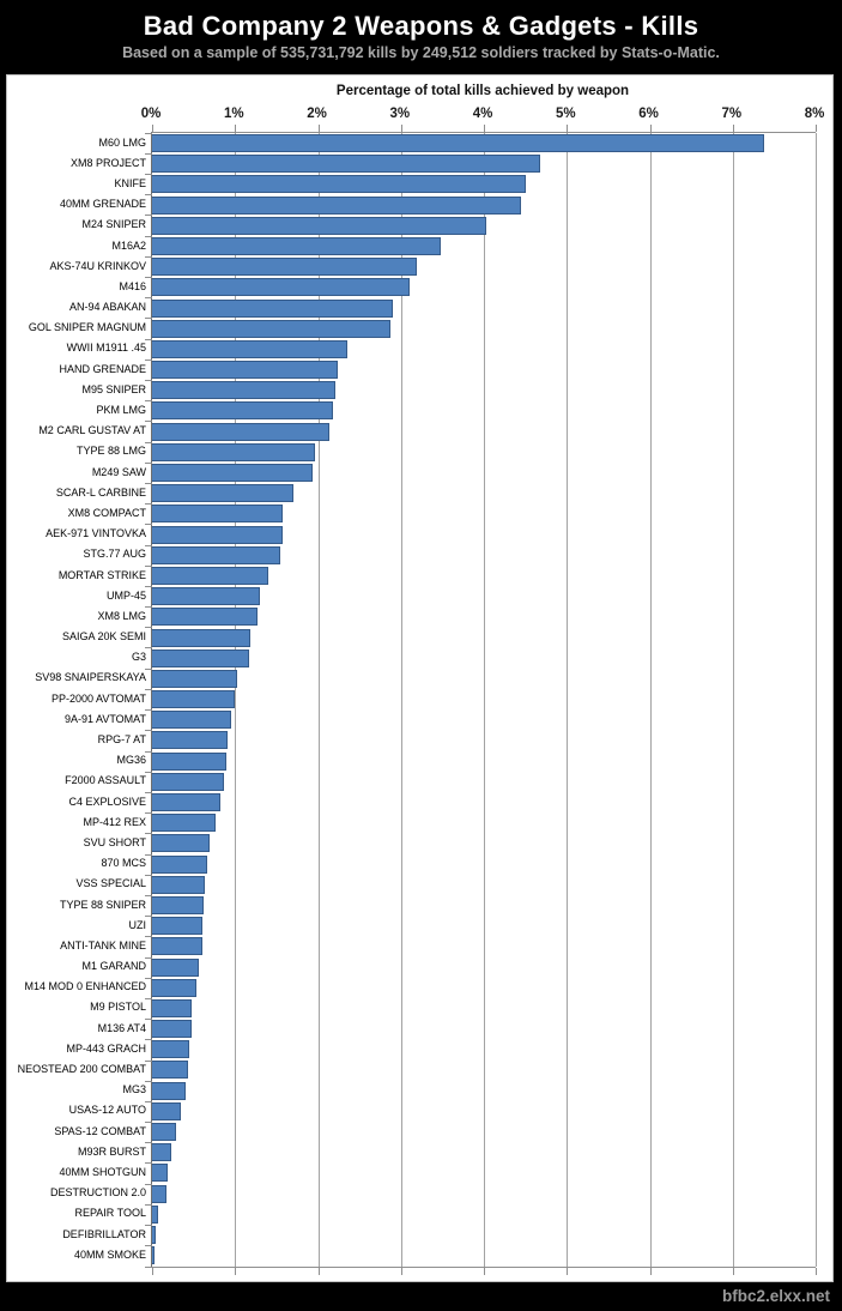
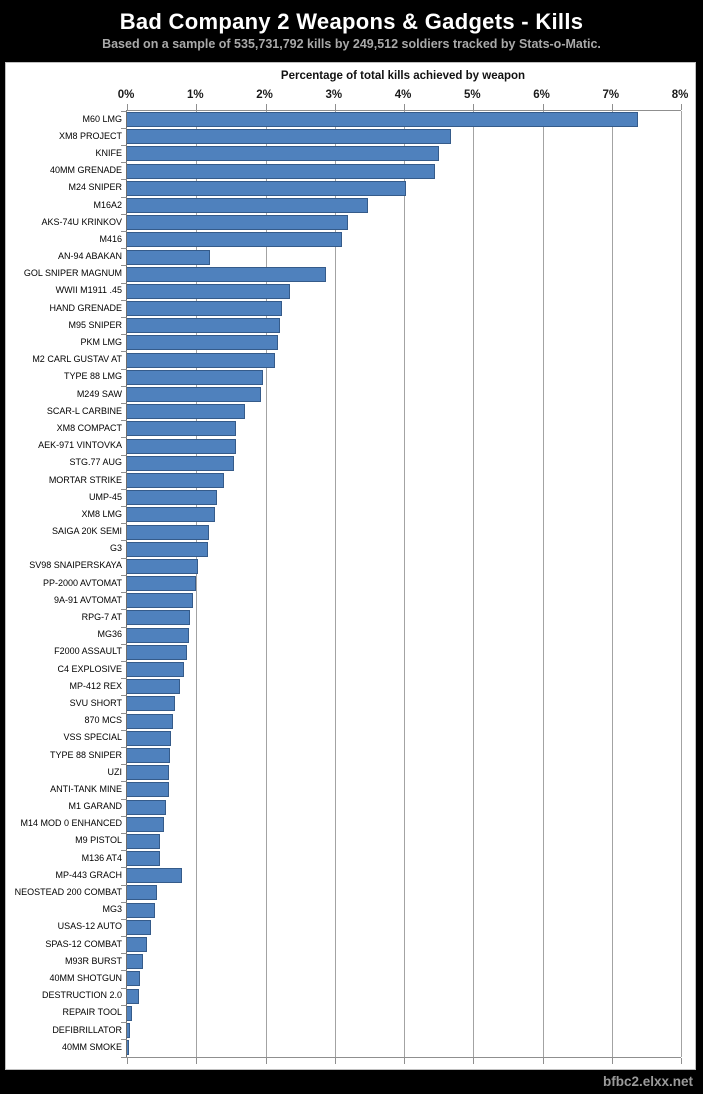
AN-94 ABAKAN: 2.9% -> 1.2%
MP-443 GRACH: 0.5% -> 0.8%
